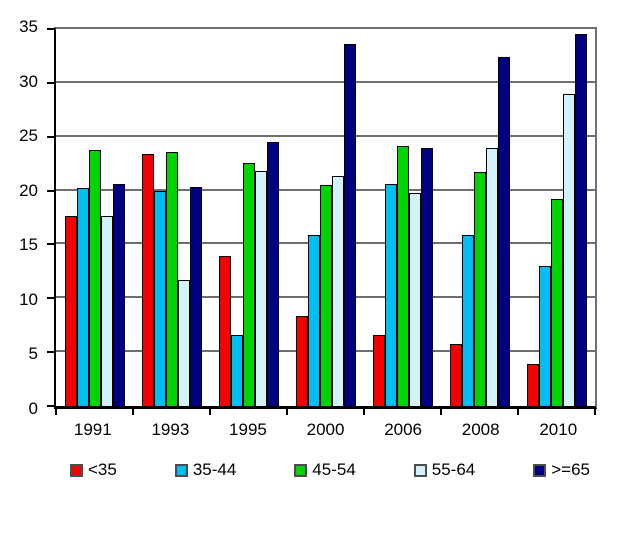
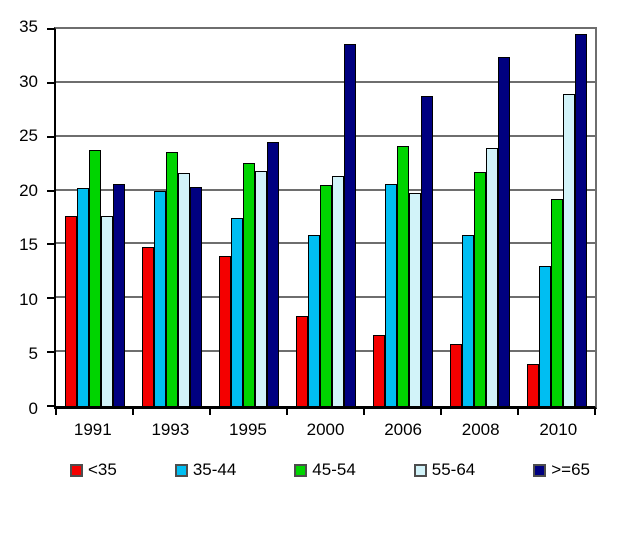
<35/1993: 23.4 -> 14.8
55-64/1993: 11.7 -> 21.6
35-44/1995: 6.6 -> 17.5
>=65/2006: 24.0 -> 28.8
